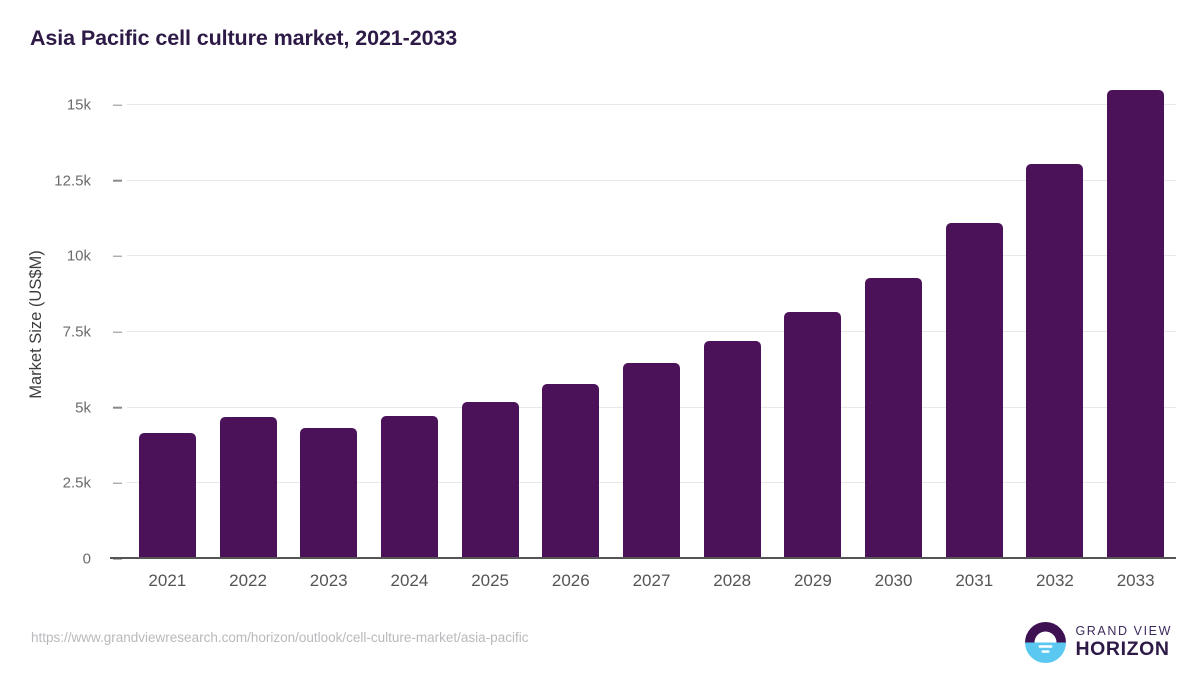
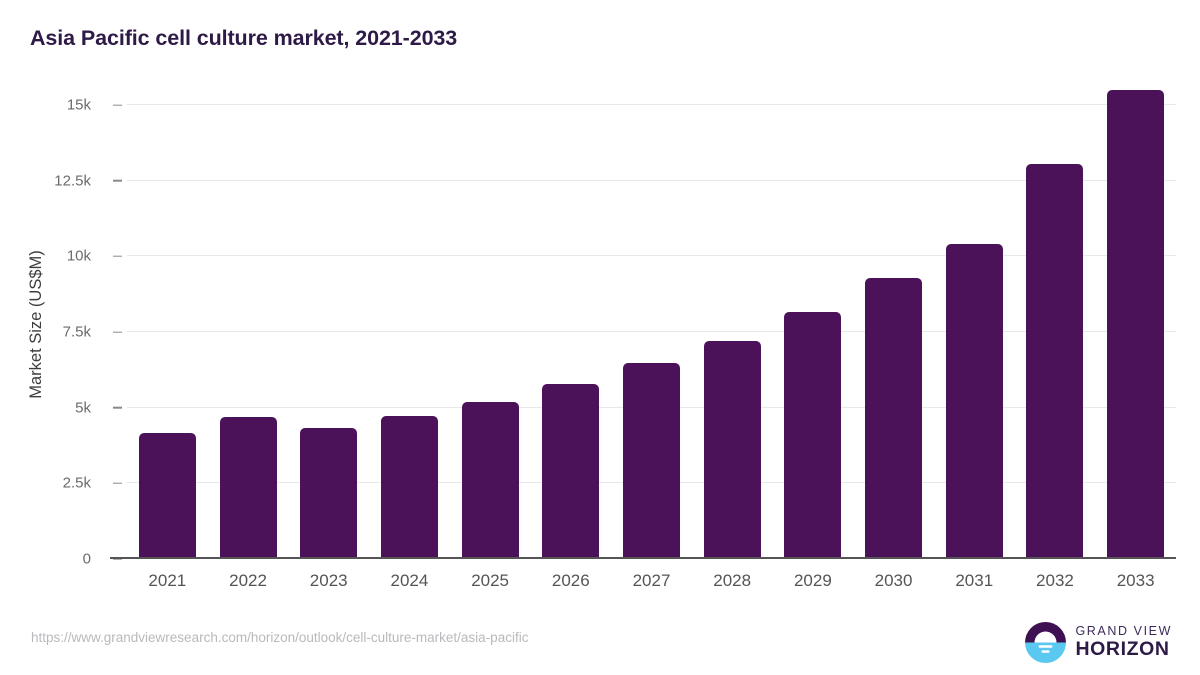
2031: 11.1k -> 10.4k
